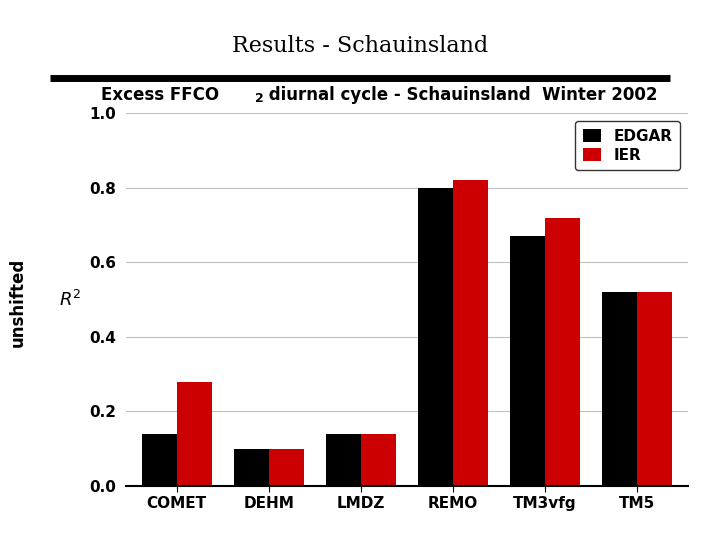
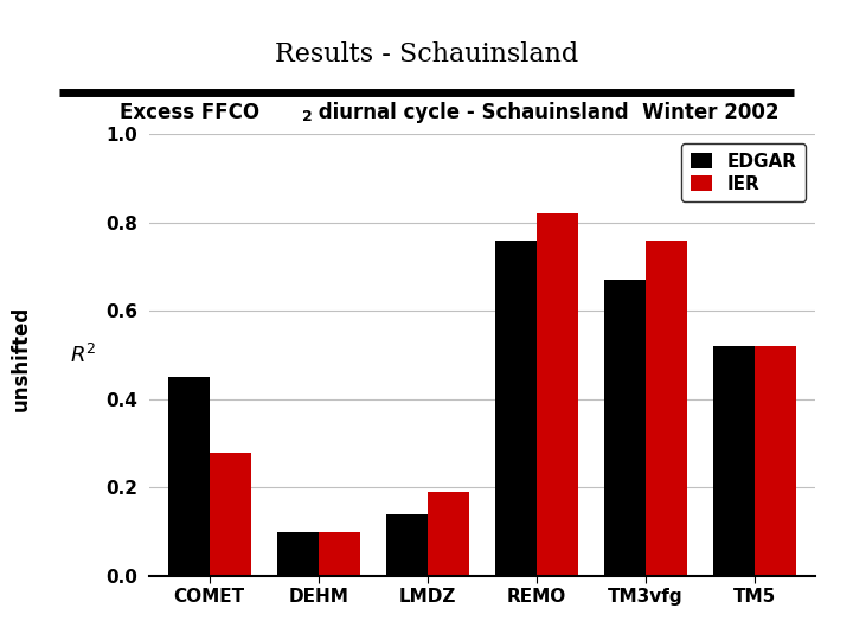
EDGAR/COMET: 0.14 -> 0.45
IER/LMDZ: 0.14 -> 0.19
EDGAR/REMO: 0.80 -> 0.76
IER/TM3vfg: 0.72 -> 0.76
